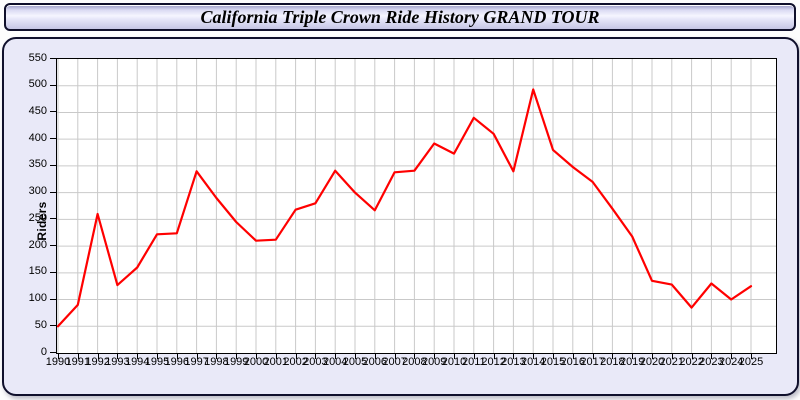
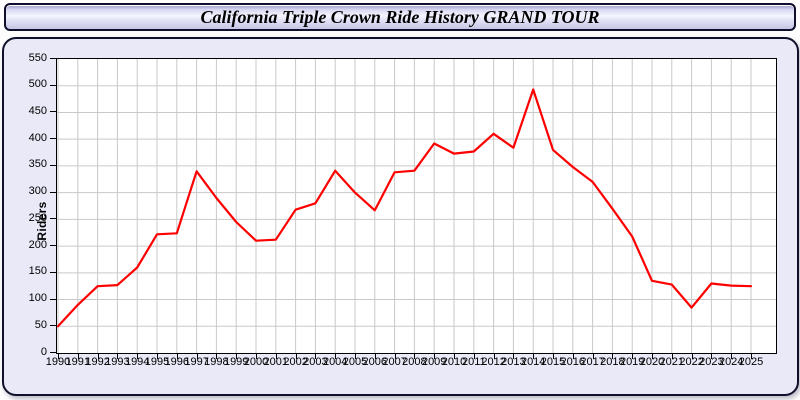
1992: 260 -> 120
2011: 440 -> 380
2013: 340 -> 380
2024: 100 -> 130
